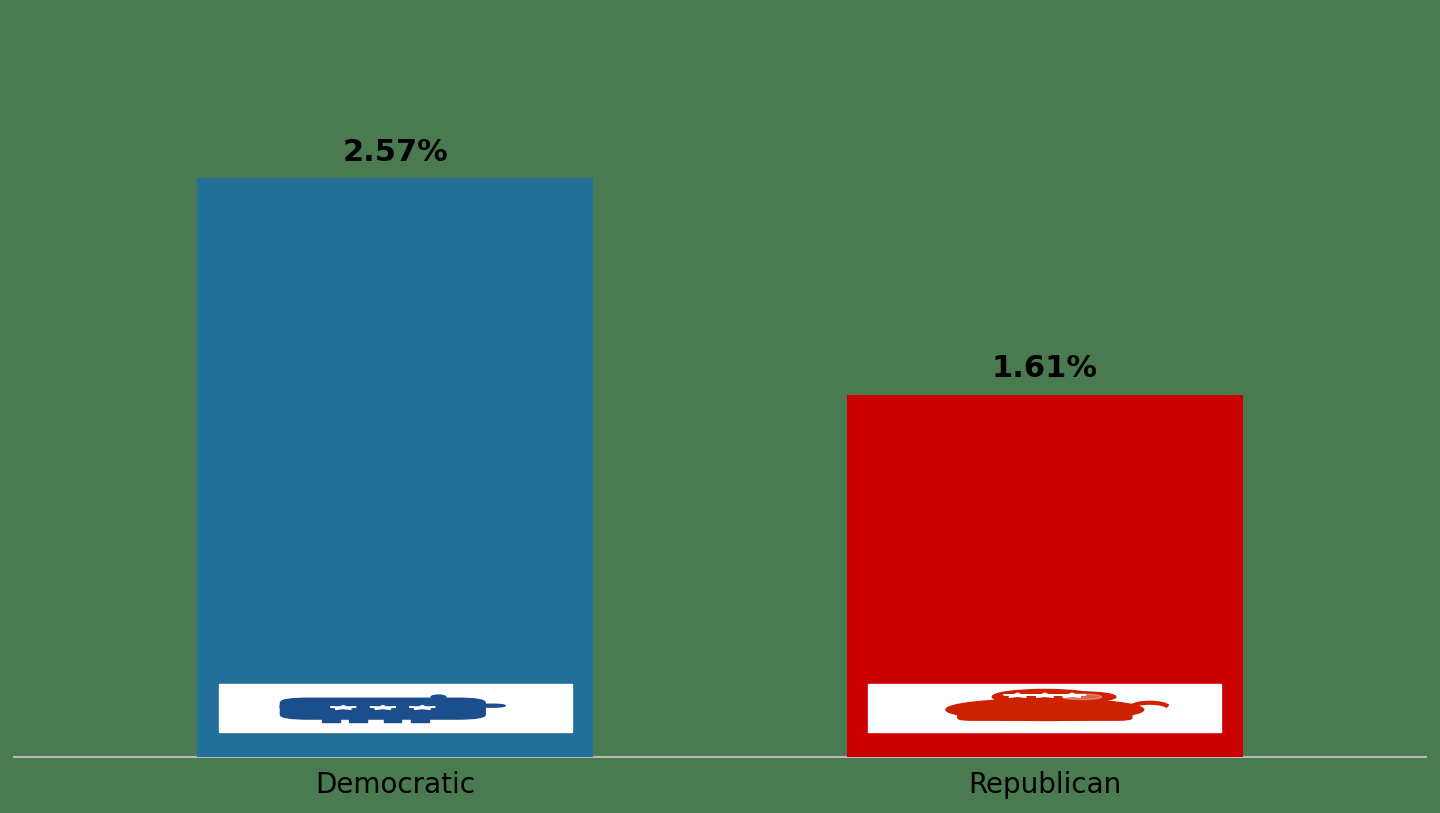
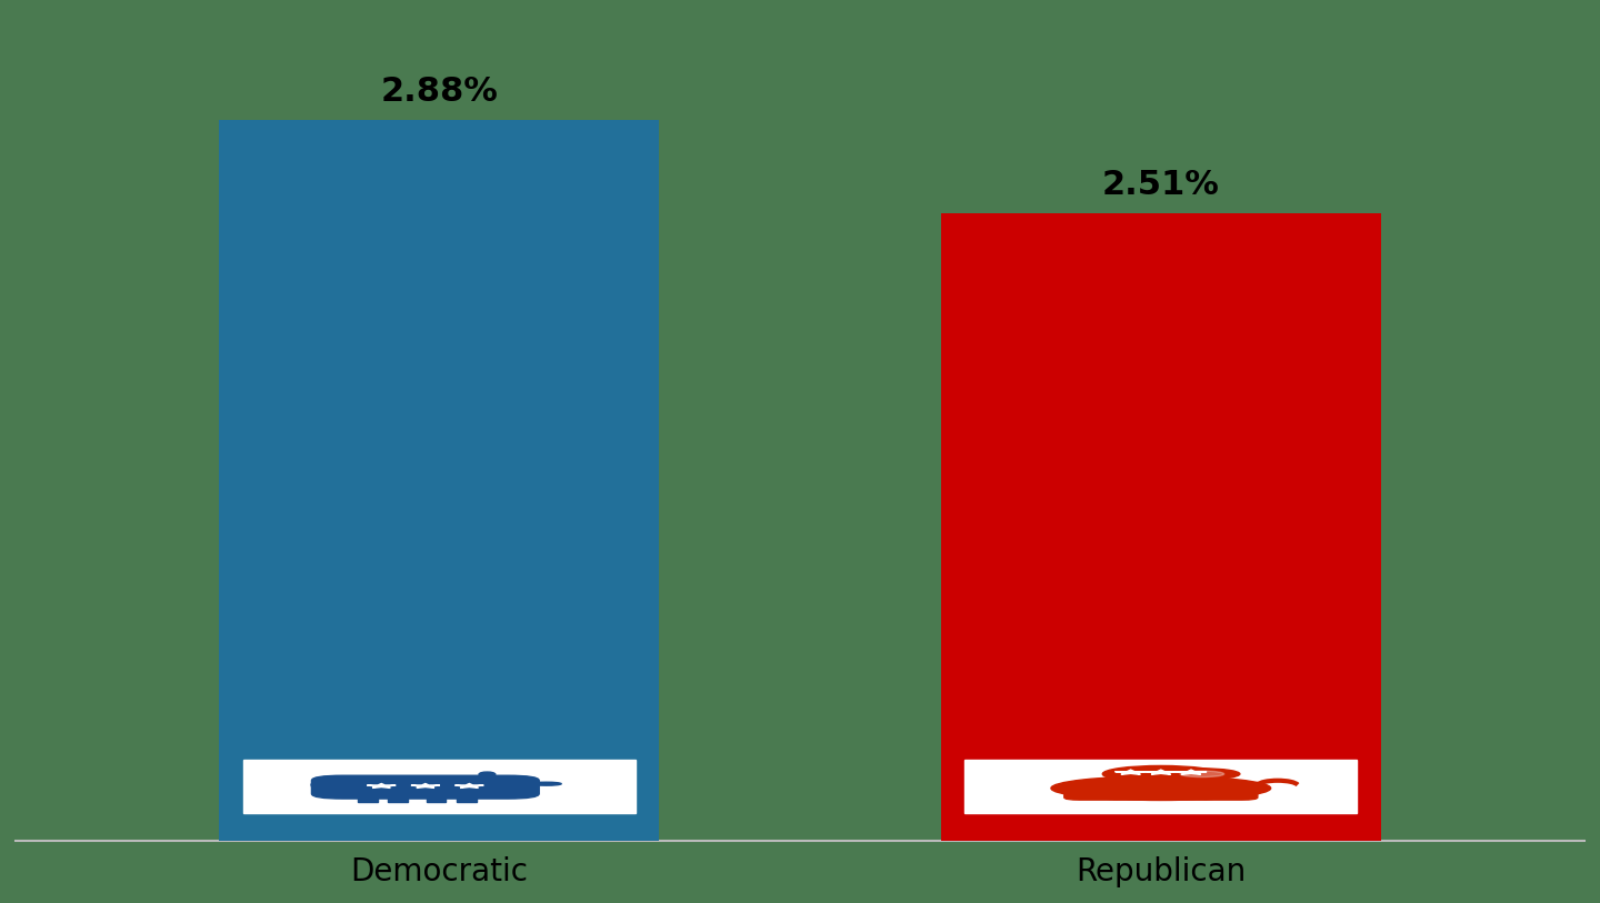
Democratic: 2.57% -> 2.88%
Republican: 1.61% -> 2.51%
